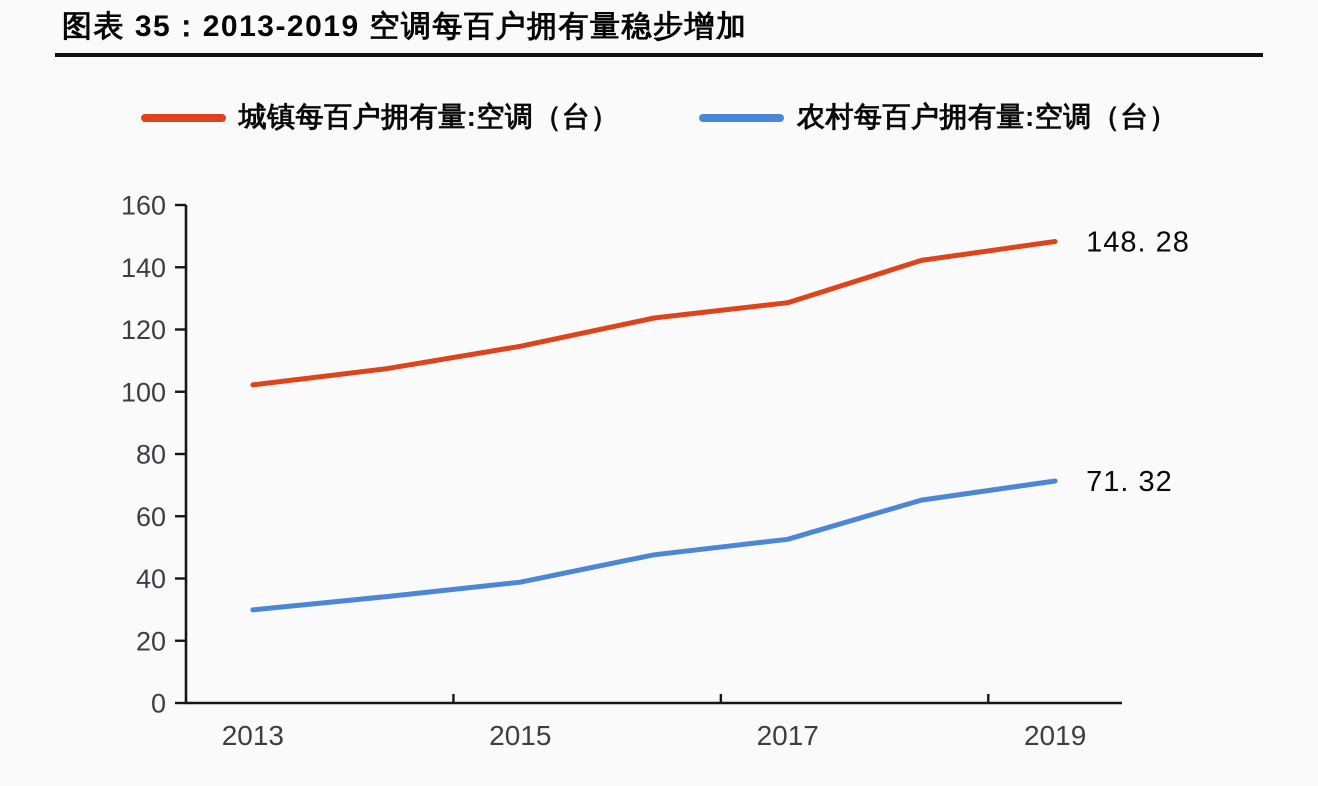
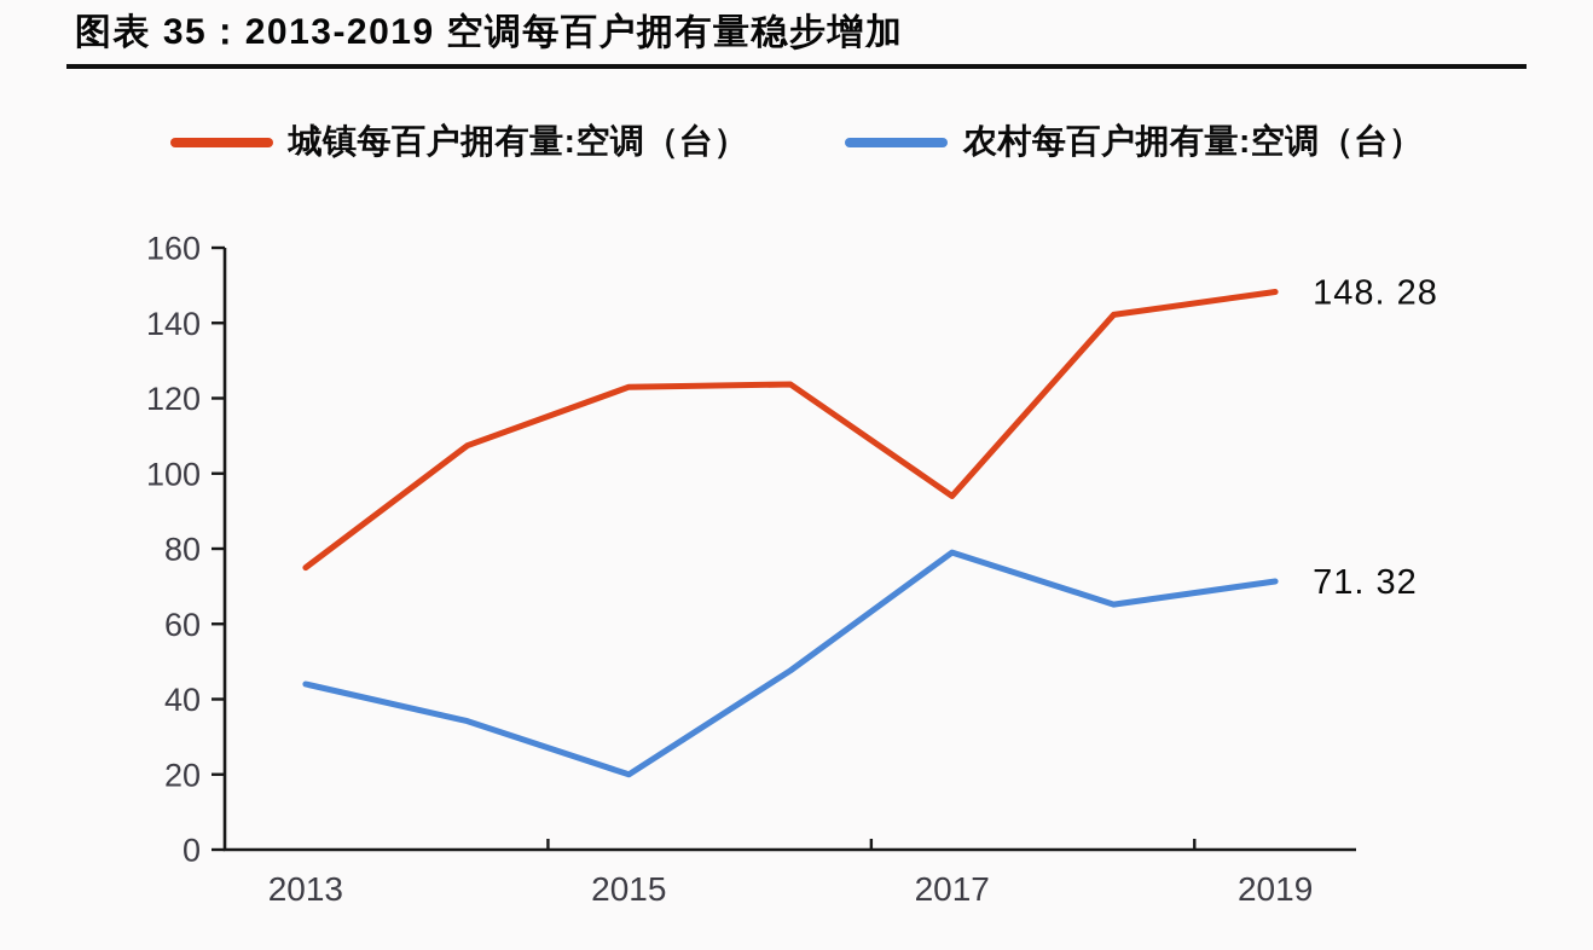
城镇每百户拥有量:空调（台）/2013: 102 -> 75
农村每百户拥有量:空调（台）/2013: 30 -> 44
城镇每百户拥有量:空调（台）/2015: 115 -> 123
农村每百户拥有量:空调（台）/2015: 39 -> 20
城镇每百户拥有量:空调（台）/2017: 129 -> 94
农村每百户拥有量:空调（台）/2017: 53 -> 79
